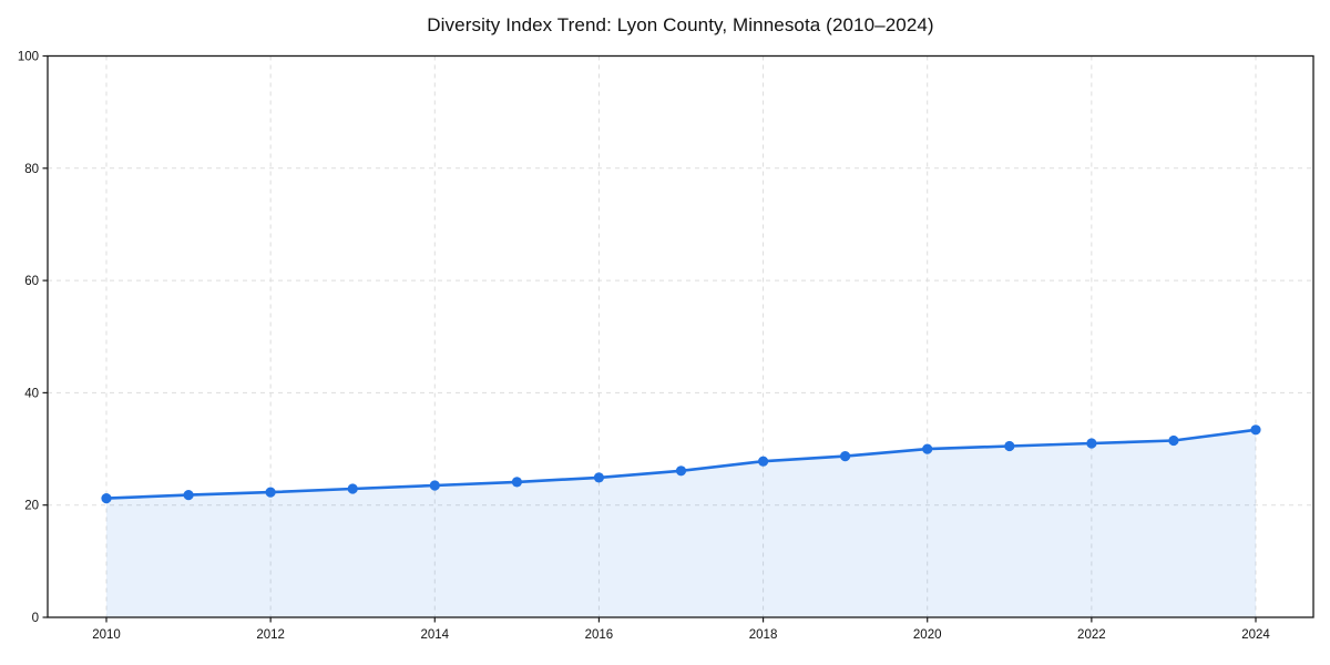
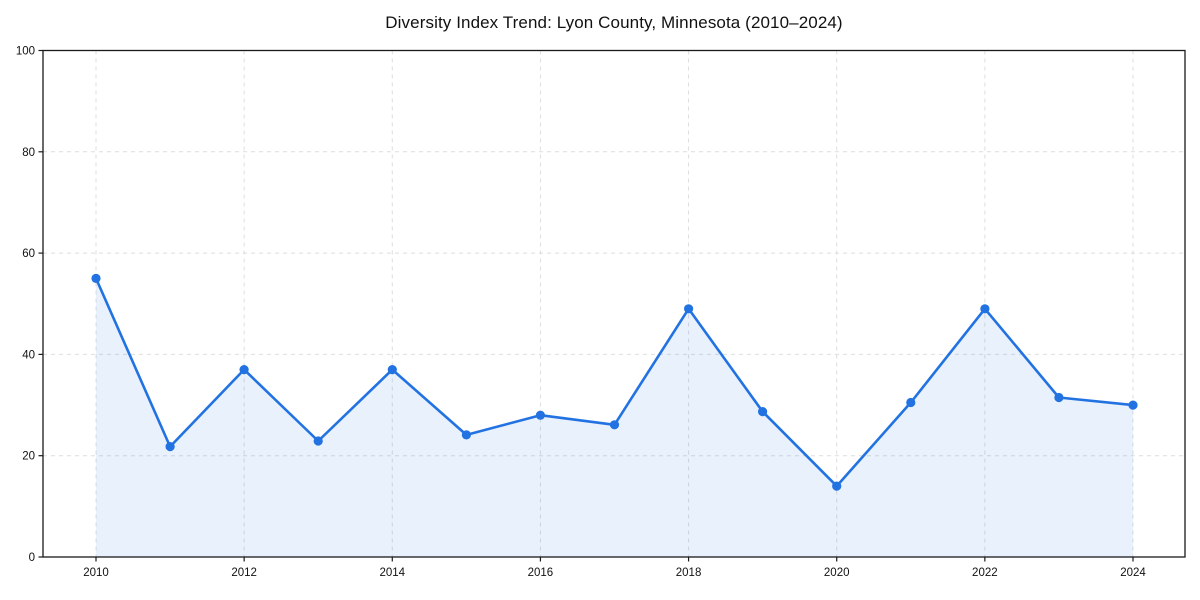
2010: 21 -> 55
2012: 22 -> 37
2014: 24 -> 37
2016: 25 -> 28
2018: 28 -> 49
2020: 30 -> 14
2022: 31 -> 49
2024: 33 -> 30
